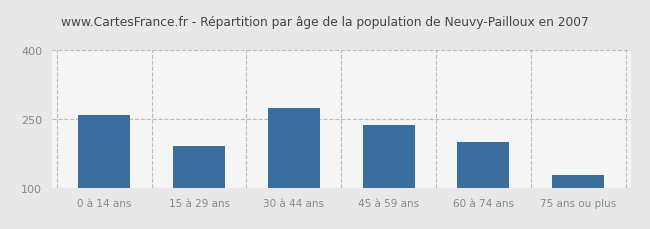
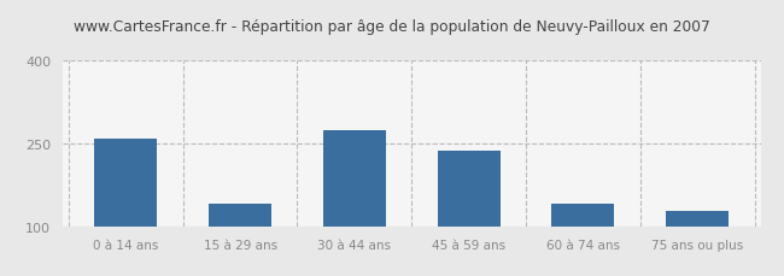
15 à 29 ans: 190 -> 140
60 à 74 ans: 200 -> 140
